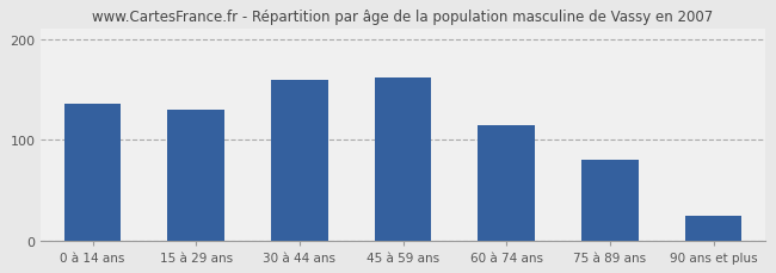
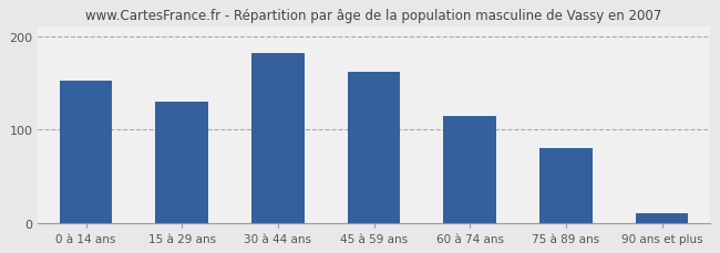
0 à 14 ans: 136 -> 152
30 à 44 ans: 160 -> 182
90 ans et plus: 24 -> 10
